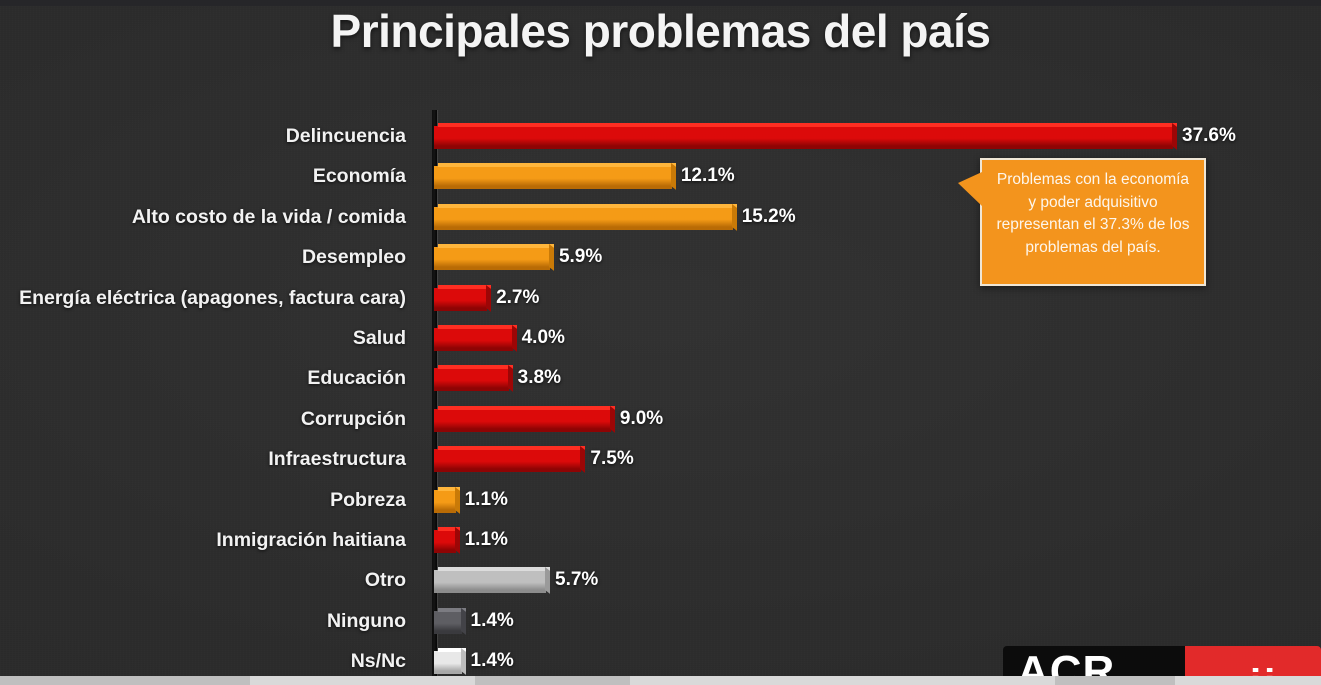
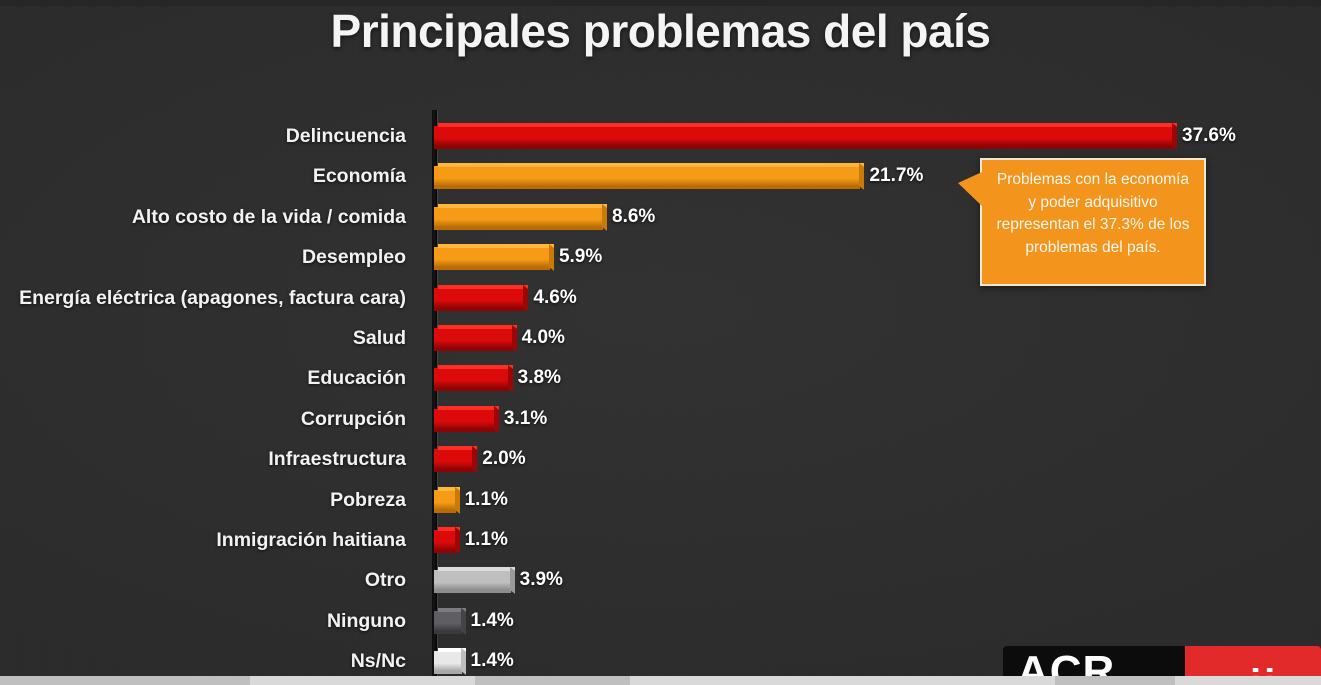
Economía: 12.1% -> 21.7%
Alto costo de la vida / comida: 15.2% -> 8.6%
Energía eléctrica (apagones, factura cara): 2.7% -> 4.6%
Corrupción: 9.0% -> 3.1%
Infraestructura: 7.5% -> 2.0%
Otro: 5.7% -> 3.9%
